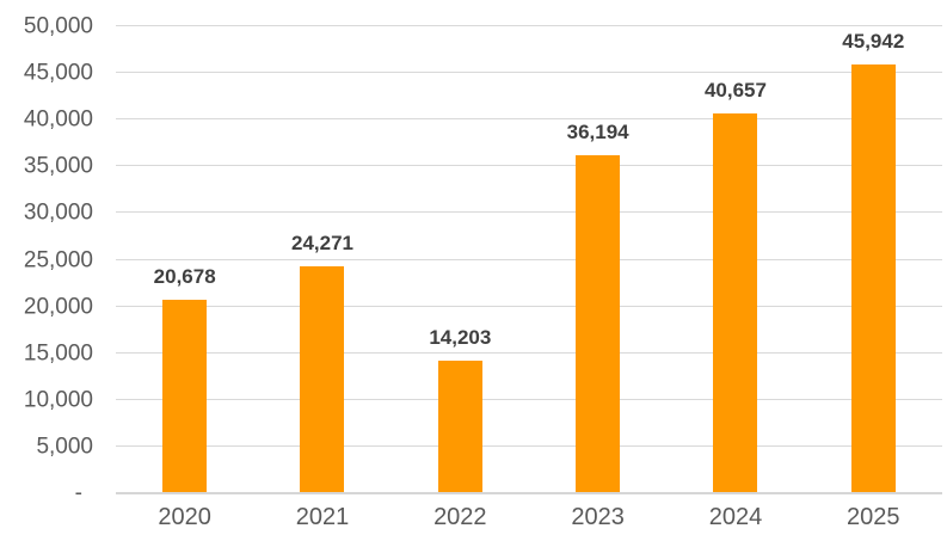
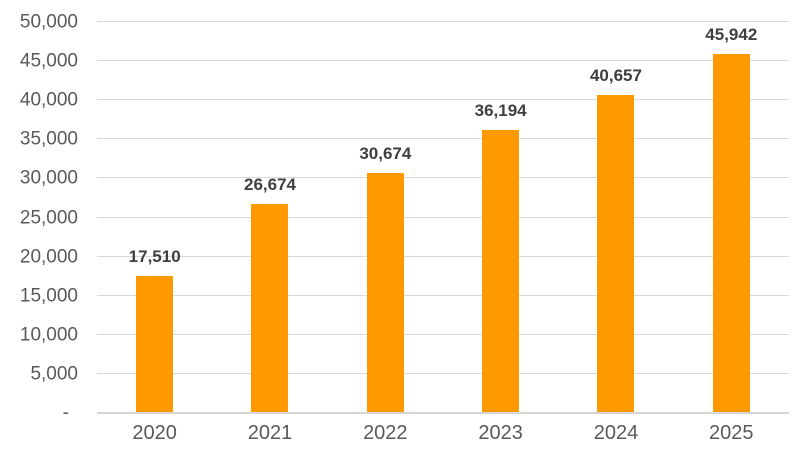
2020: 20,678 -> 17,510
2021: 24,271 -> 26,674
2022: 14,203 -> 30,674
